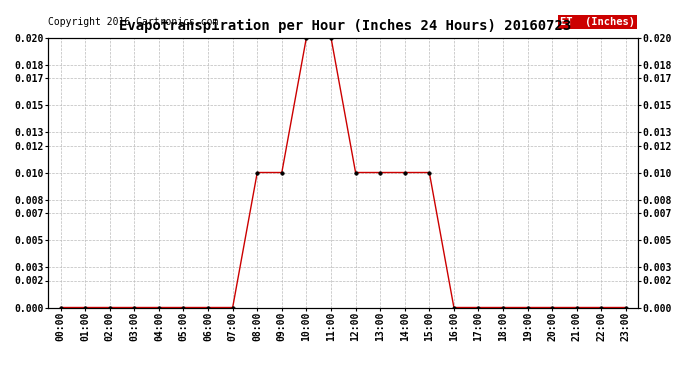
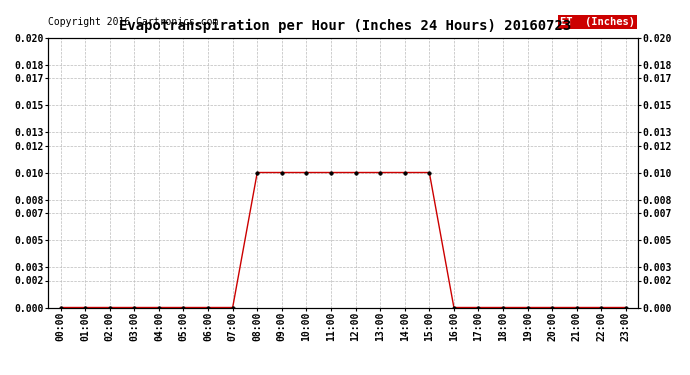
10:00: 0.02 -> 0.01
11:00: 0.02 -> 0.01
